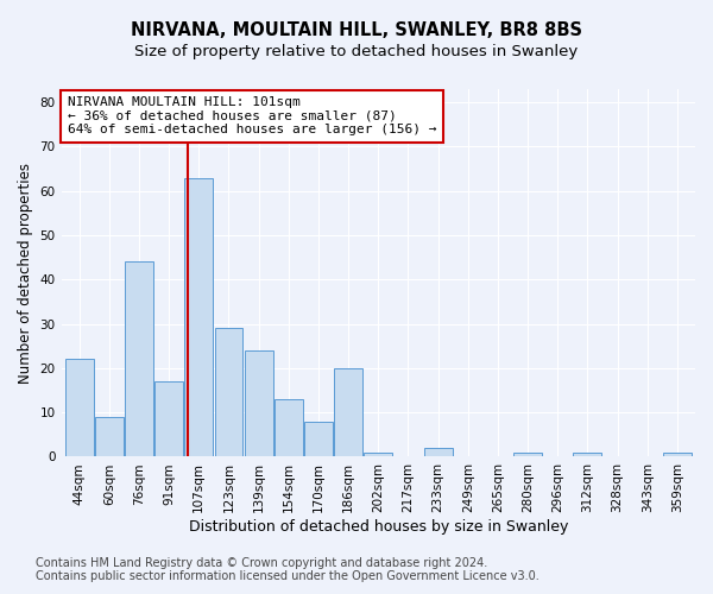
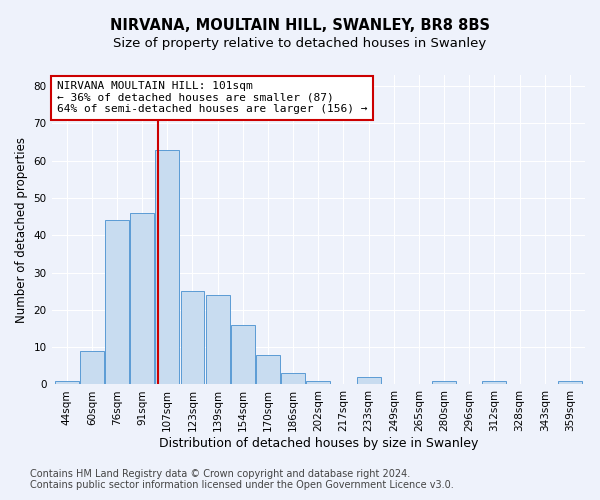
44sqm: 22 -> 1
91sqm: 17 -> 46
123sqm: 29 -> 25
154sqm: 13 -> 16
186sqm: 20 -> 3
